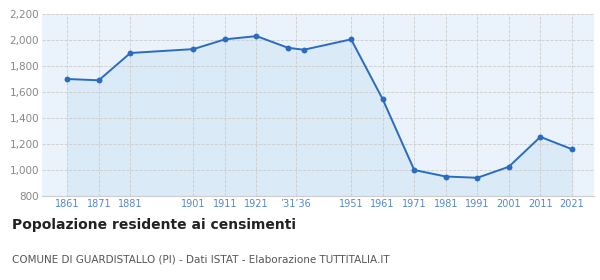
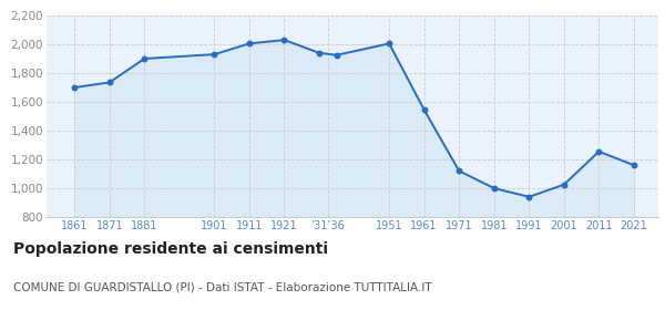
1871: 1,690 -> 1,740
1971: 1,000 -> 1,120
1981: 950 -> 1,000
